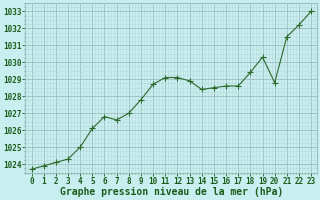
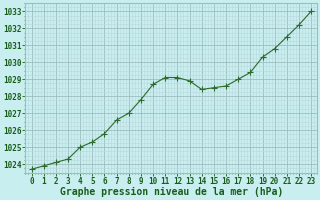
5: 1026.1 -> 1025.3
6: 1026.8 -> 1025.8
17: 1028.6 -> 1029.0
20: 1028.8 -> 1030.8
